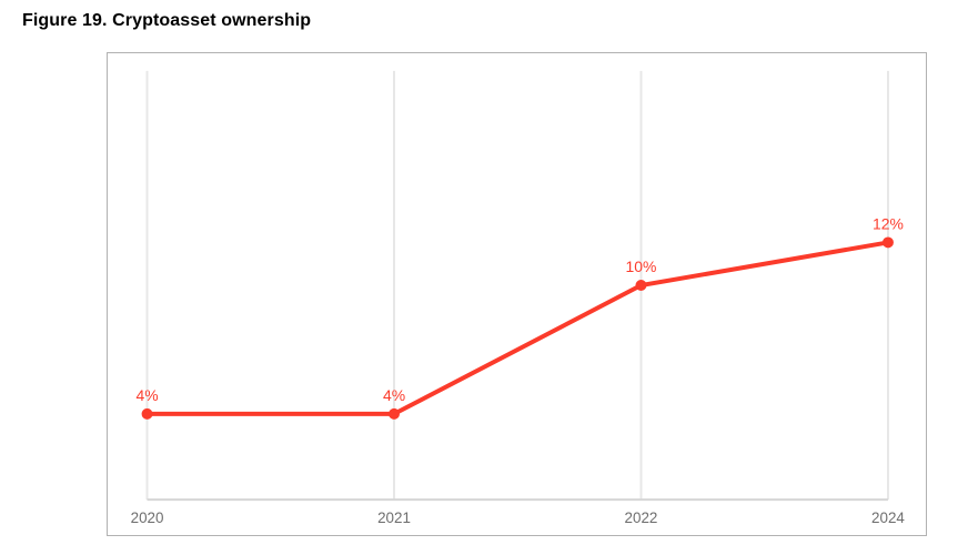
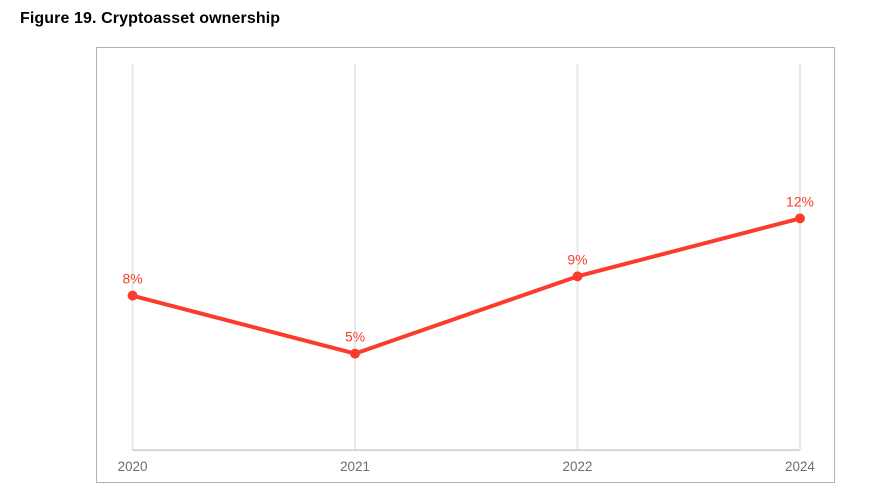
2020: 4% -> 8%
2021: 4% -> 5%
2022: 10% -> 9%
